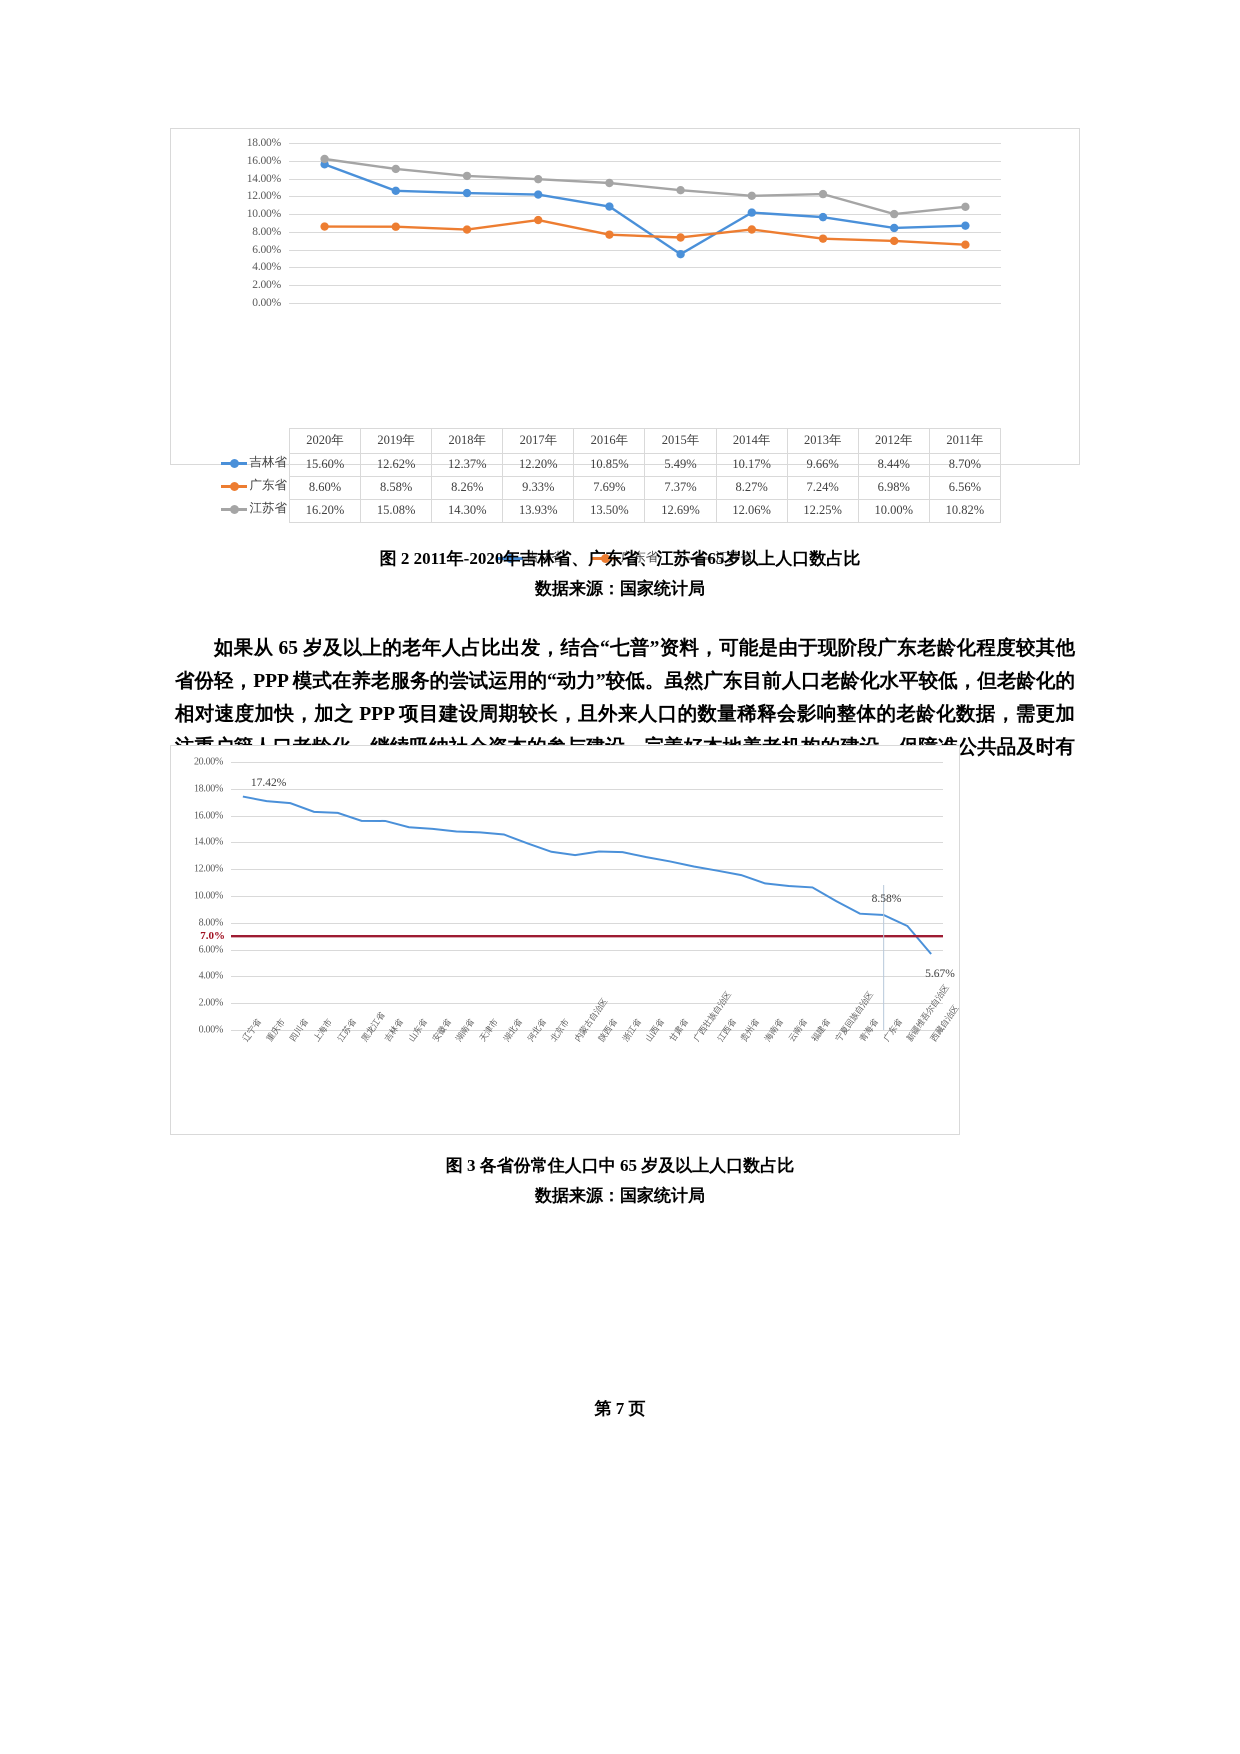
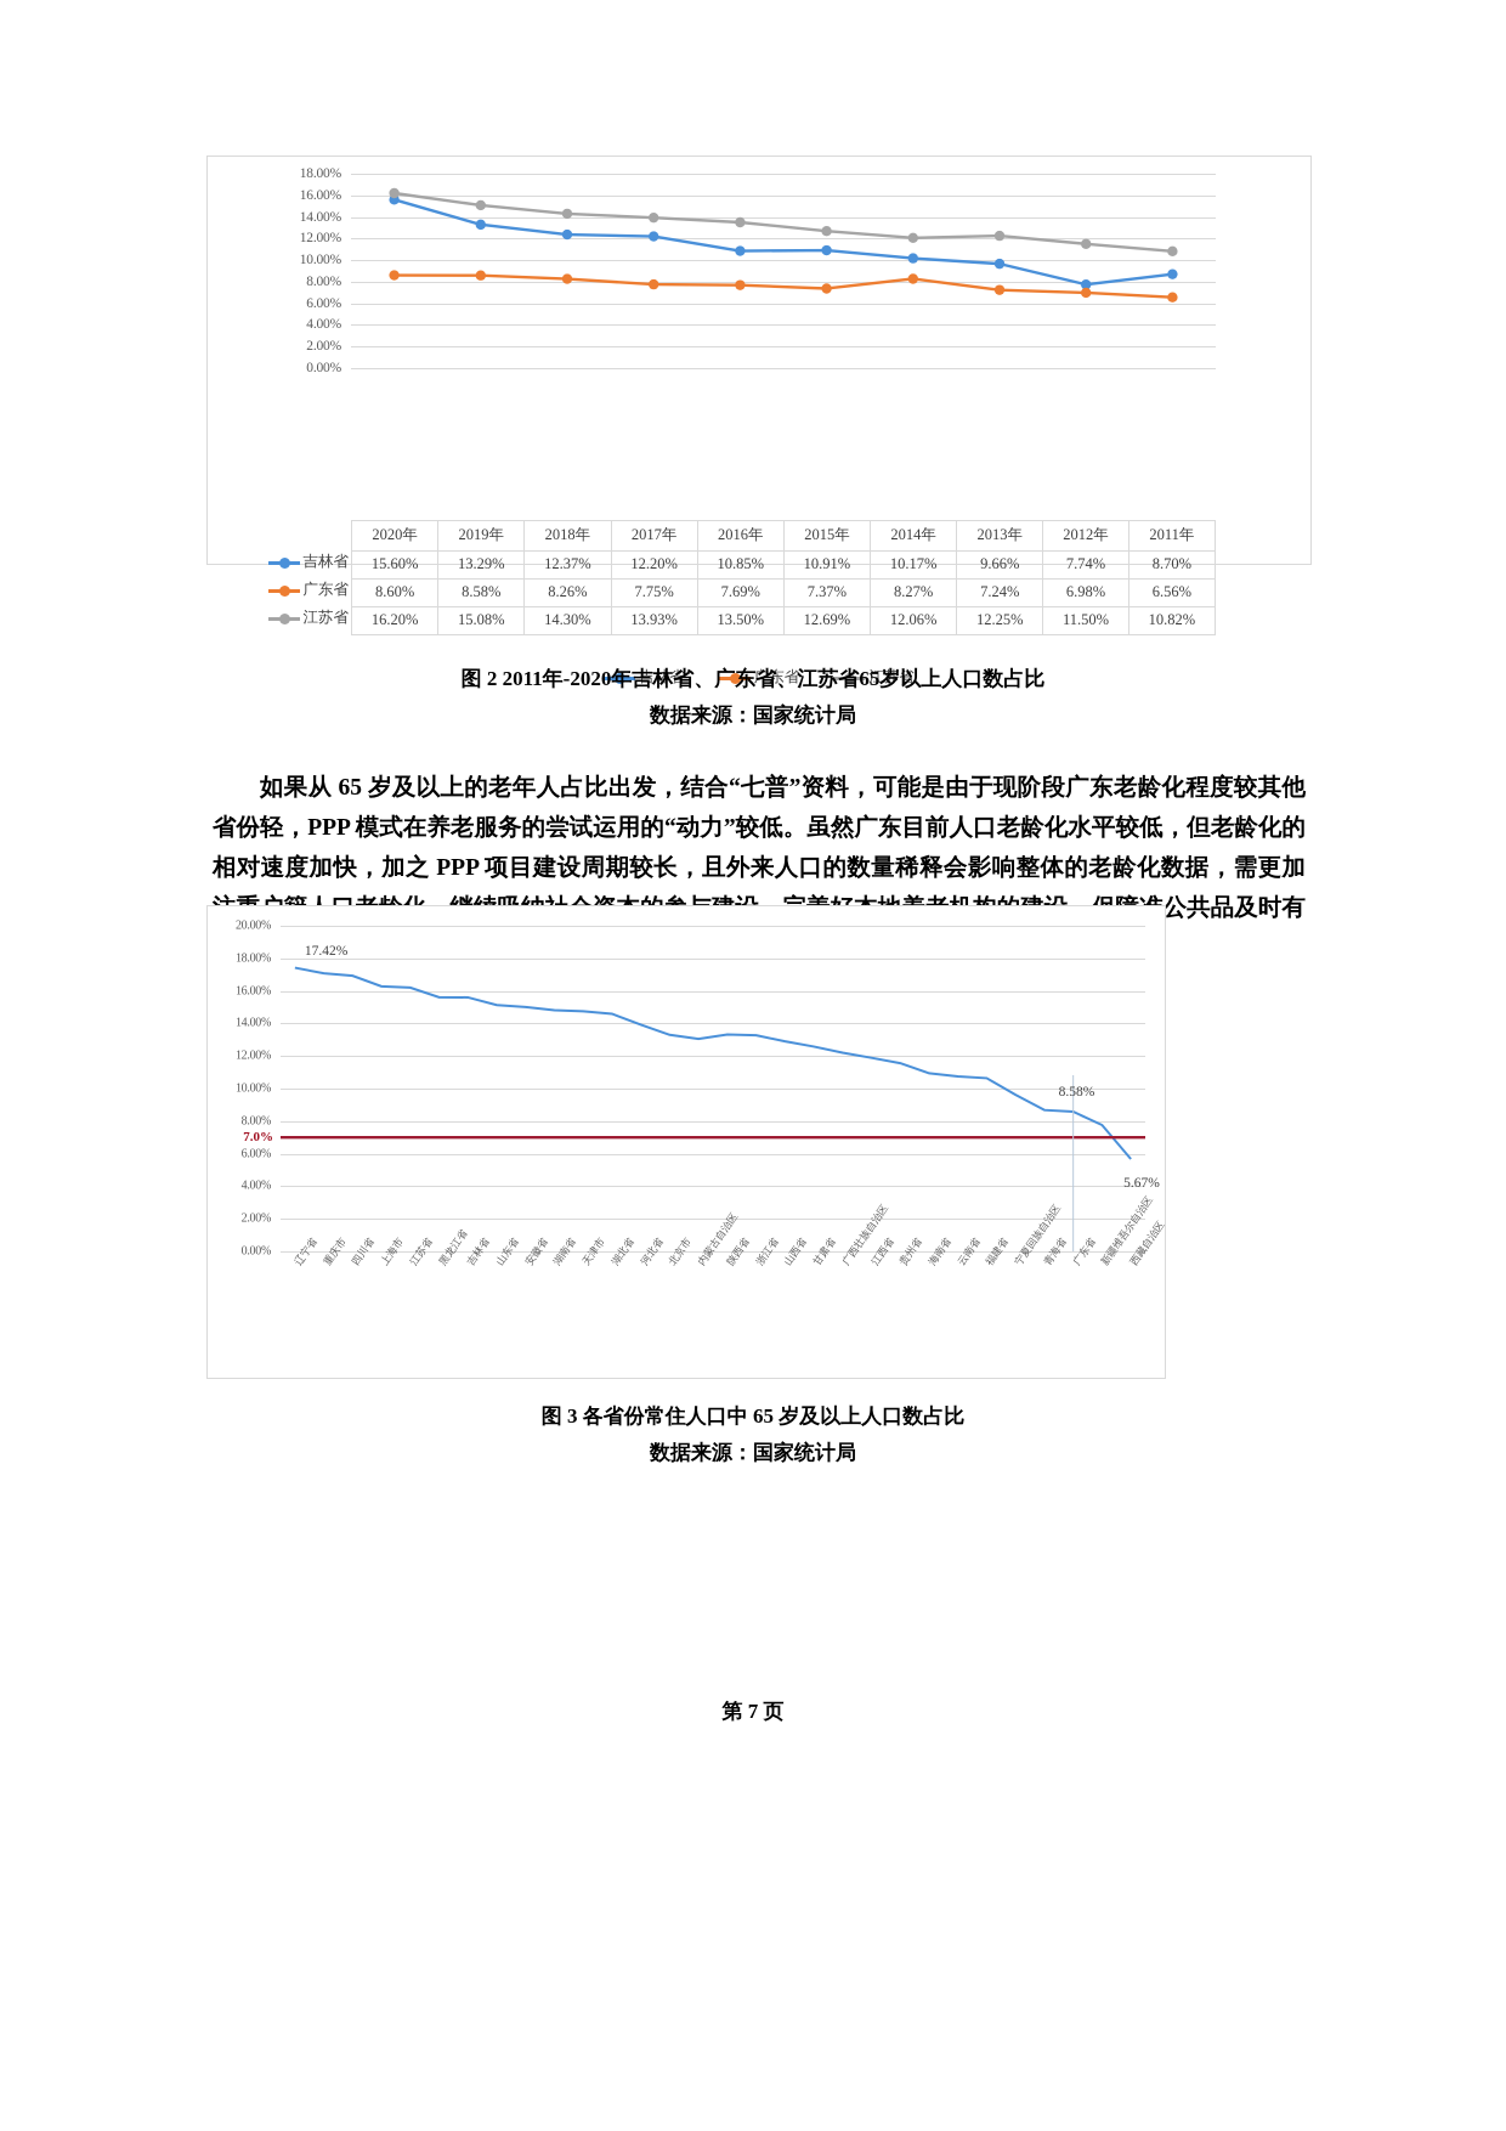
图 2 2011年-2020年吉林省、广东省、江苏省65岁以上人口数占比/吉林省/2019年: 12.62% -> 13.29%
图 2 2011年-2020年吉林省、广东省、江苏省65岁以上人口数占比/广东省/2017年: 9.33% -> 7.75%
图 2 2011年-2020年吉林省、广东省、江苏省65岁以上人口数占比/吉林省/2015年: 5.49% -> 10.91%
图 2 2011年-2020年吉林省、广东省、江苏省65岁以上人口数占比/吉林省/2012年: 8.44% -> 7.74%
图 2 2011年-2020年吉林省、广东省、江苏省65岁以上人口数占比/江苏省/2012年: 10.00% -> 11.50%
